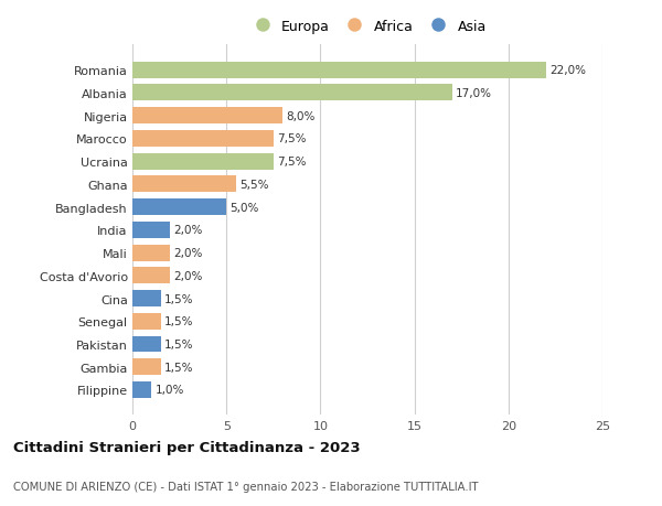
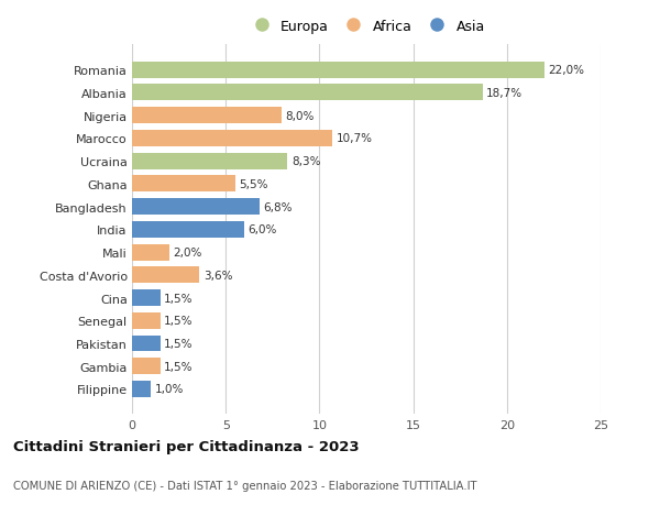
Albania: 17,0% -> 18,7%
Marocco: 7,5% -> 10,7%
Ucraina: 7,5% -> 8,3%
Bangladesh: 5,0% -> 6,8%
India: 2,0% -> 6,0%
Costa d'Avorio: 2,0% -> 3,6%
